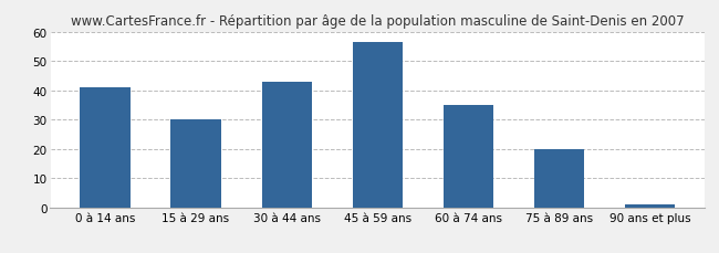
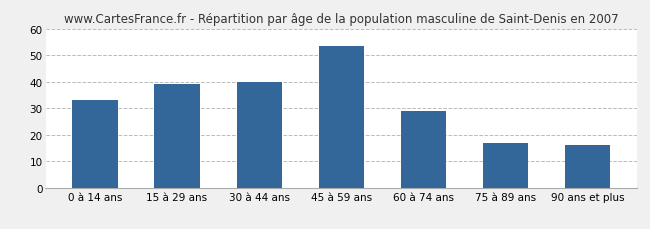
0 à 14 ans: 41.0 -> 33.0
15 à 29 ans: 30.0 -> 39.0
30 à 44 ans: 43.0 -> 40.0
45 à 59 ans: 56.5 -> 53.5
60 à 74 ans: 35.0 -> 29.0
75 à 89 ans: 20.0 -> 17.0
90 ans et plus: 0.8 -> 16.0
